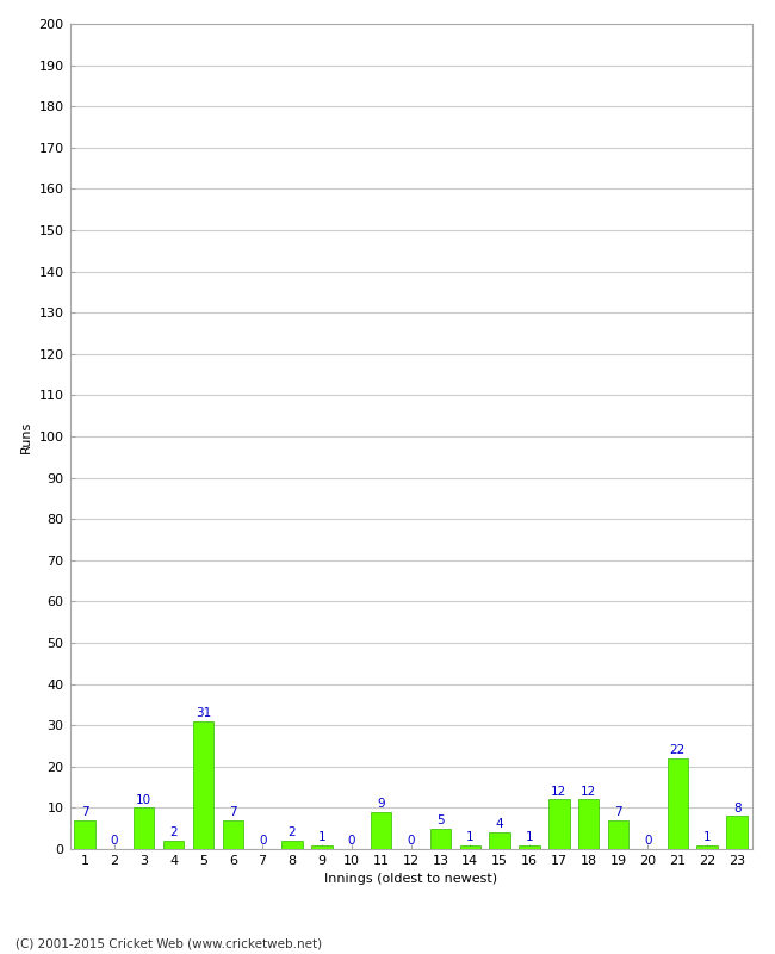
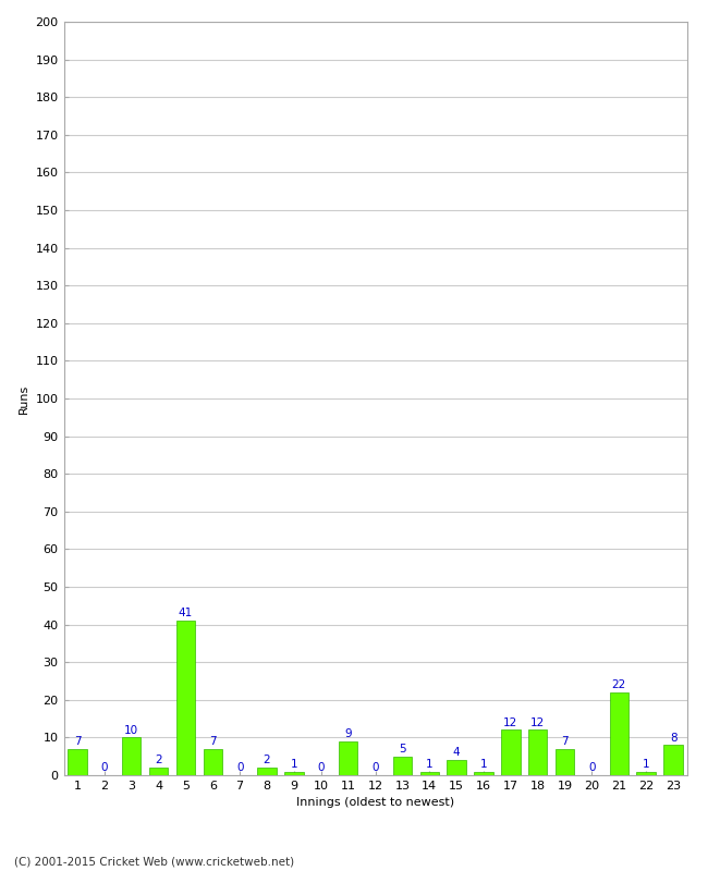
5: 31 -> 41
